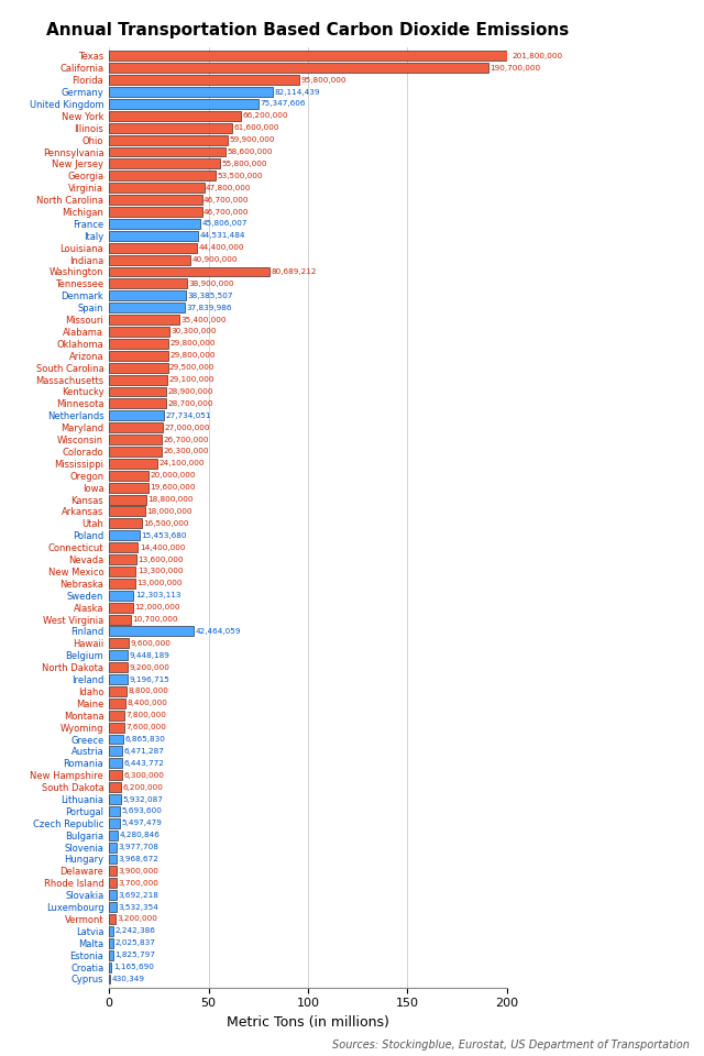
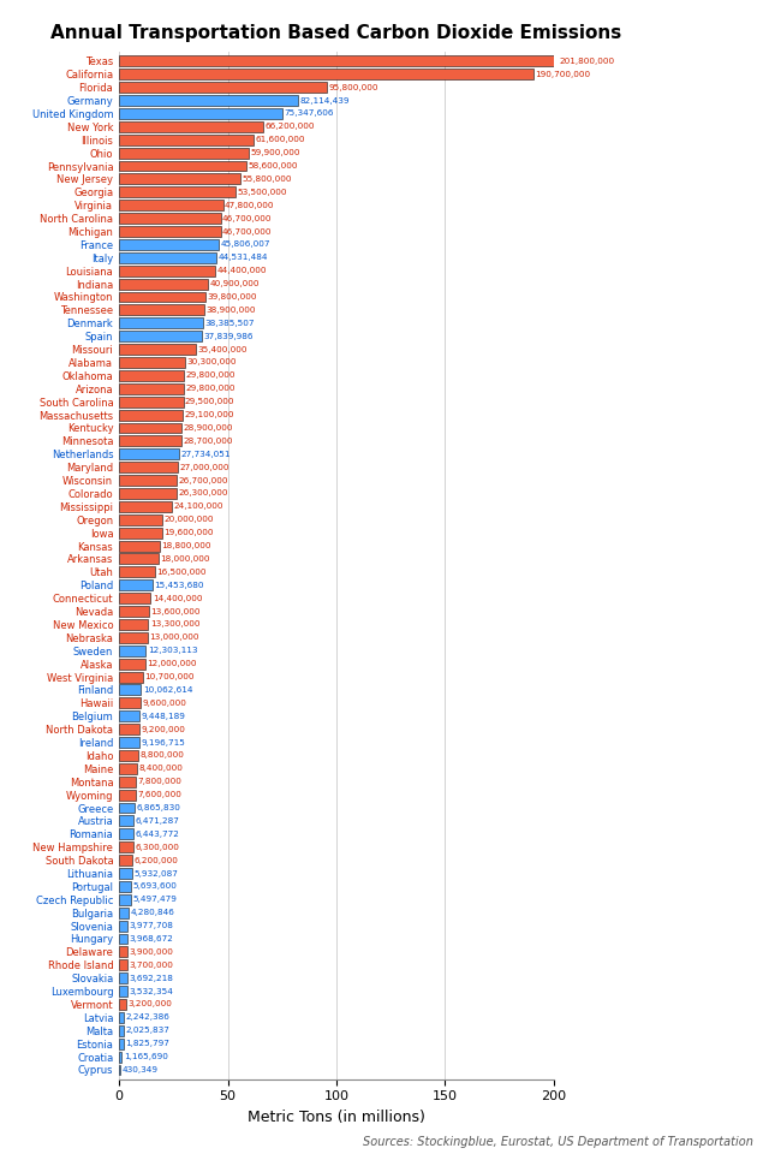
Washington: 80,689,212 -> 39,800,000
Finland: 42,464,059 -> 10,062,614
